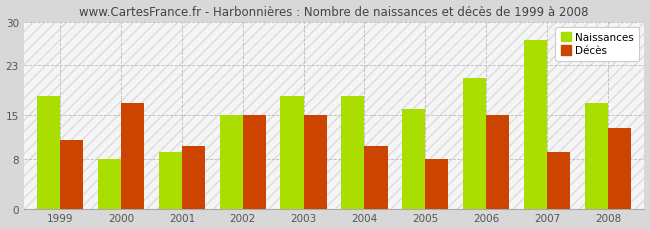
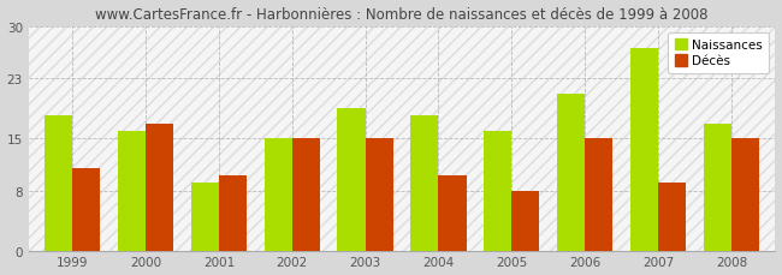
Naissances/2000: 8 -> 16
Naissances/2003: 18 -> 19
Décès/2008: 13 -> 15
